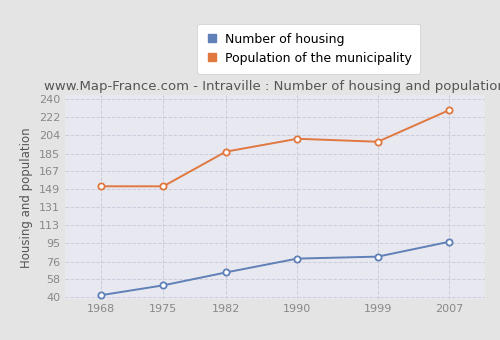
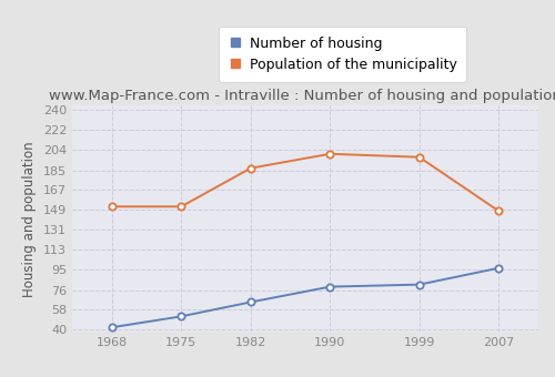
Population of the municipality/2007: 229 -> 148
